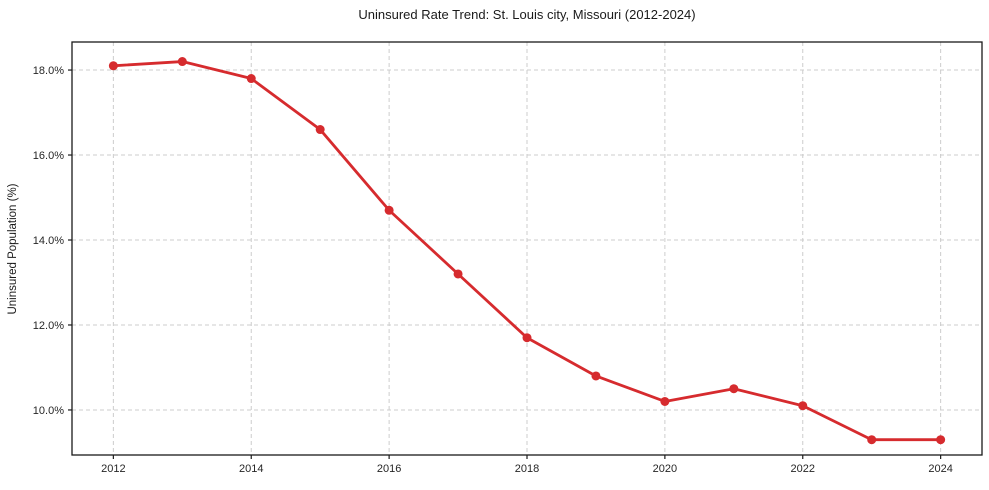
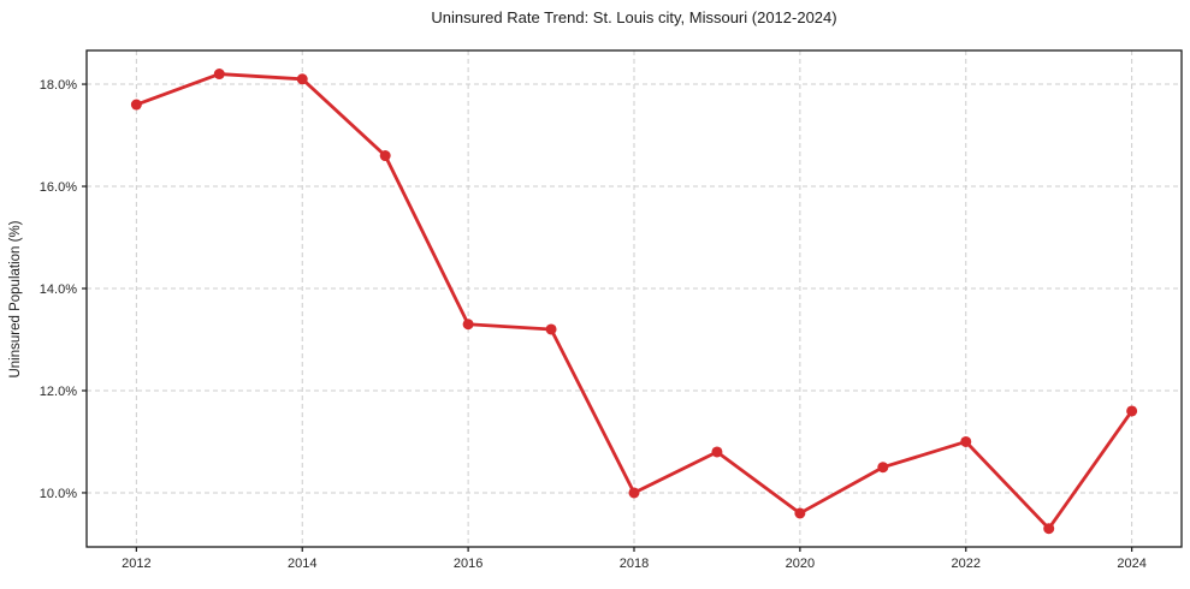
2012: 18.1% -> 17.6%
2014: 17.8% -> 18.1%
2016: 14.7% -> 13.3%
2018: 11.7% -> 10.0%
2020: 10.2% -> 9.6%
2022: 10.1% -> 11.0%
2024: 9.3% -> 11.6%
